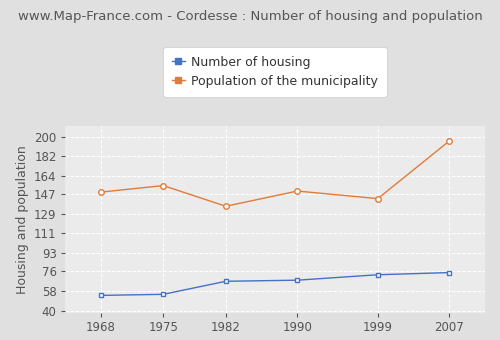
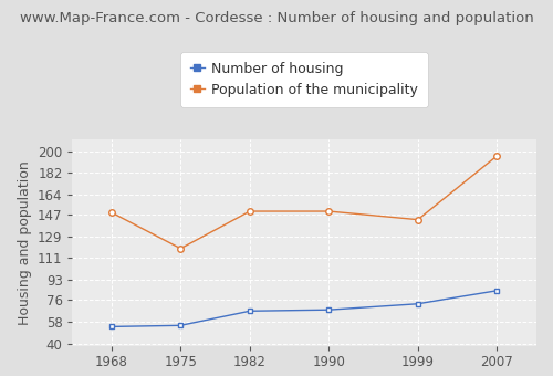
Population of the municipality/1975: 155 -> 119
Population of the municipality/1982: 136 -> 150
Number of housing/2007: 75 -> 84
